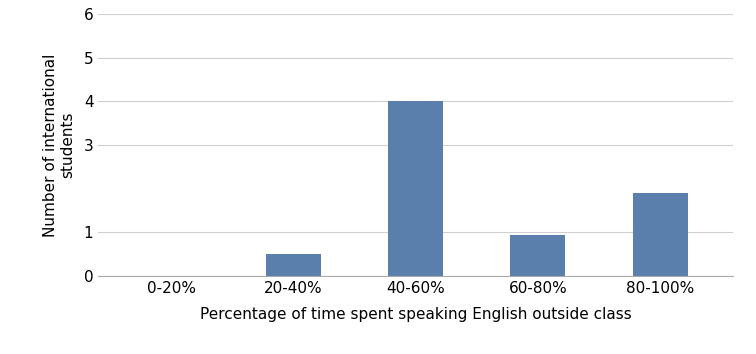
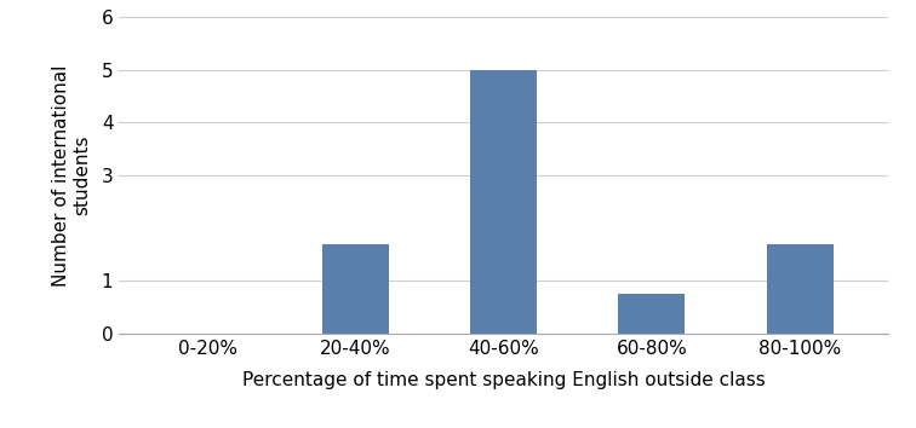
20-40%: 0.50 -> 1.70
40-60%: 4.00 -> 5.00
60-80%: 0.95 -> 0.75
80-100%: 1.90 -> 1.70
